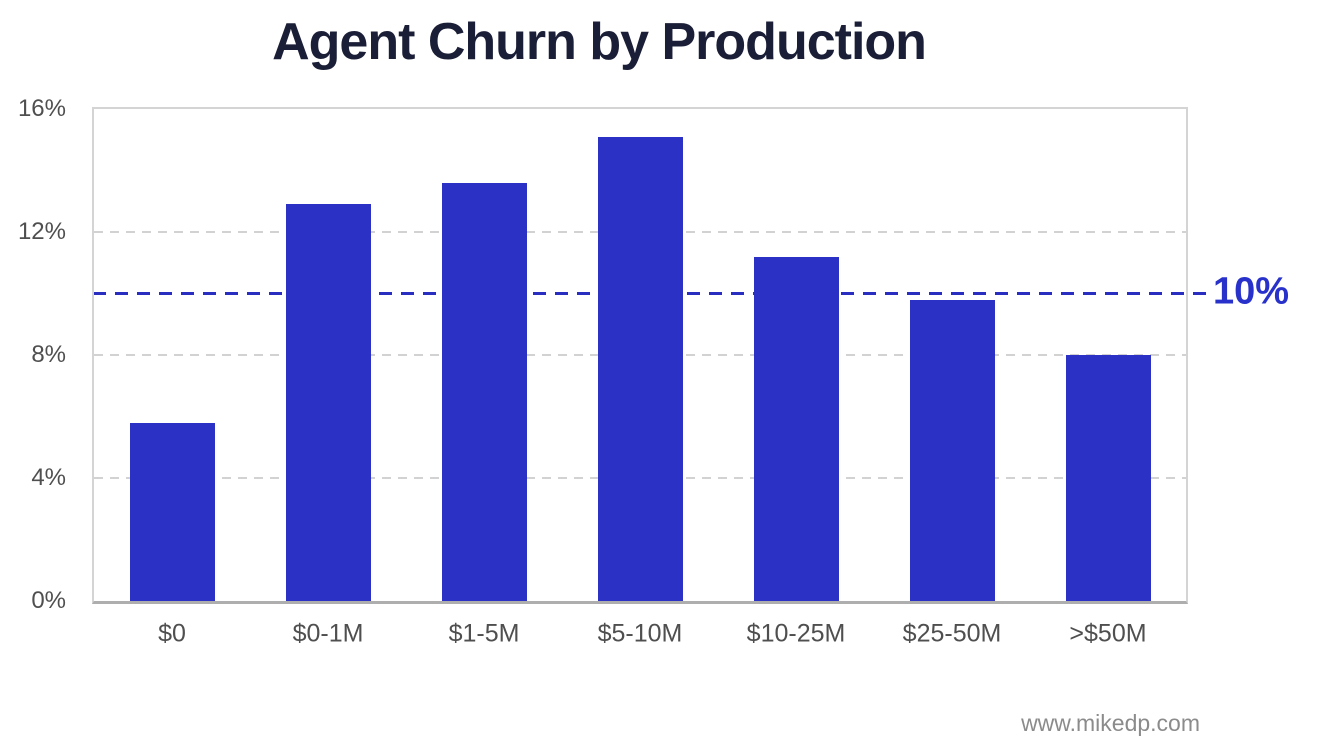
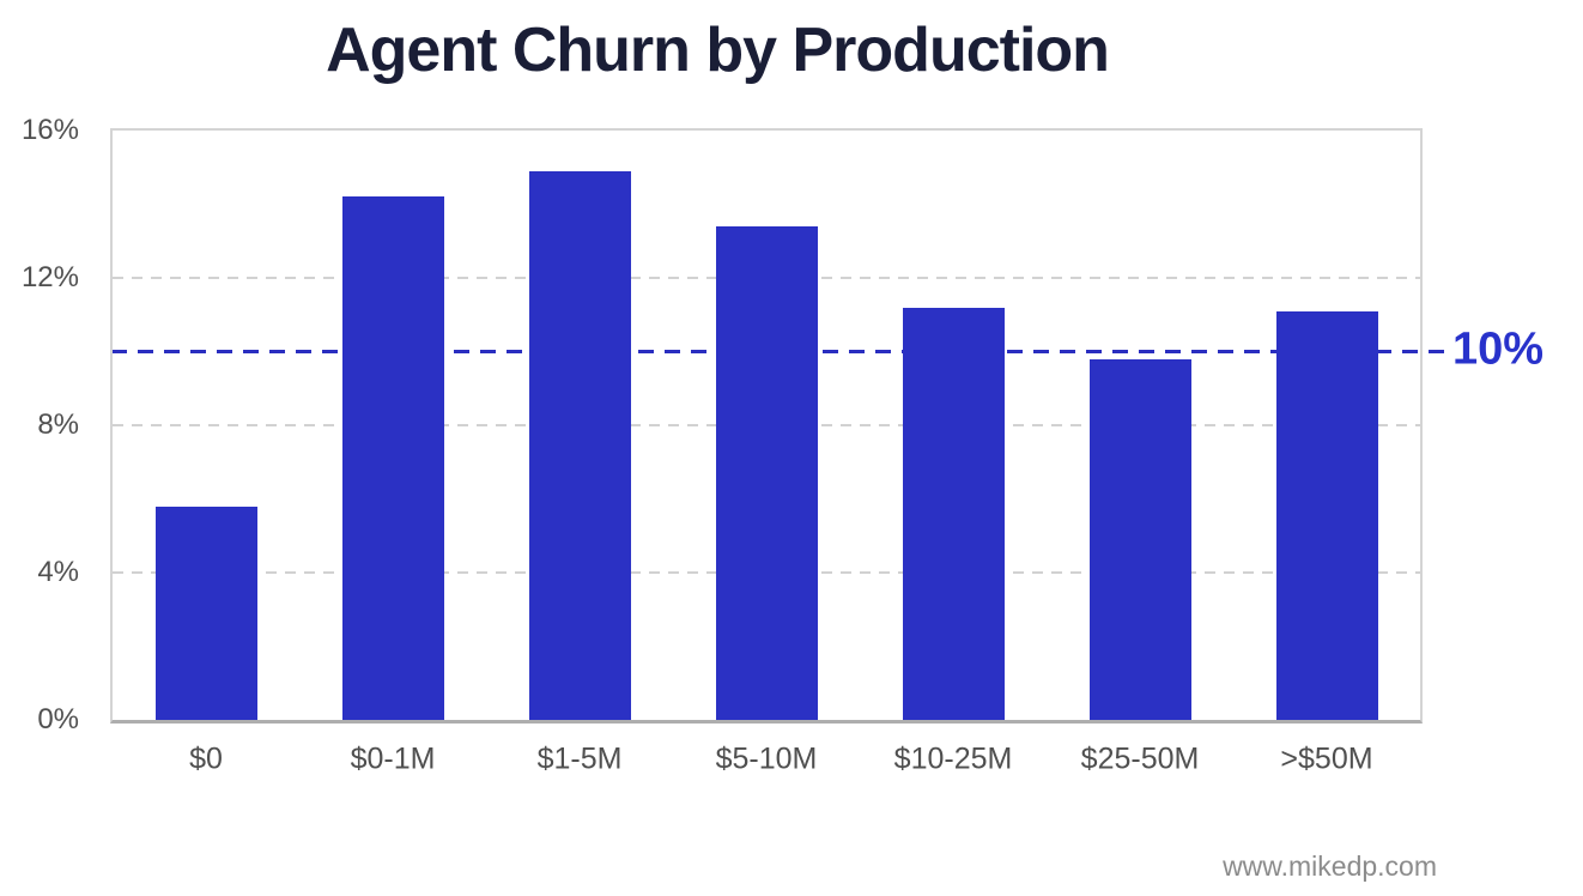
$0-1M: 12.9% -> 14.2%
$1-5M: 13.6% -> 14.9%
$5-10M: 15.1% -> 13.4%
>$50M: 8.0% -> 11.1%
